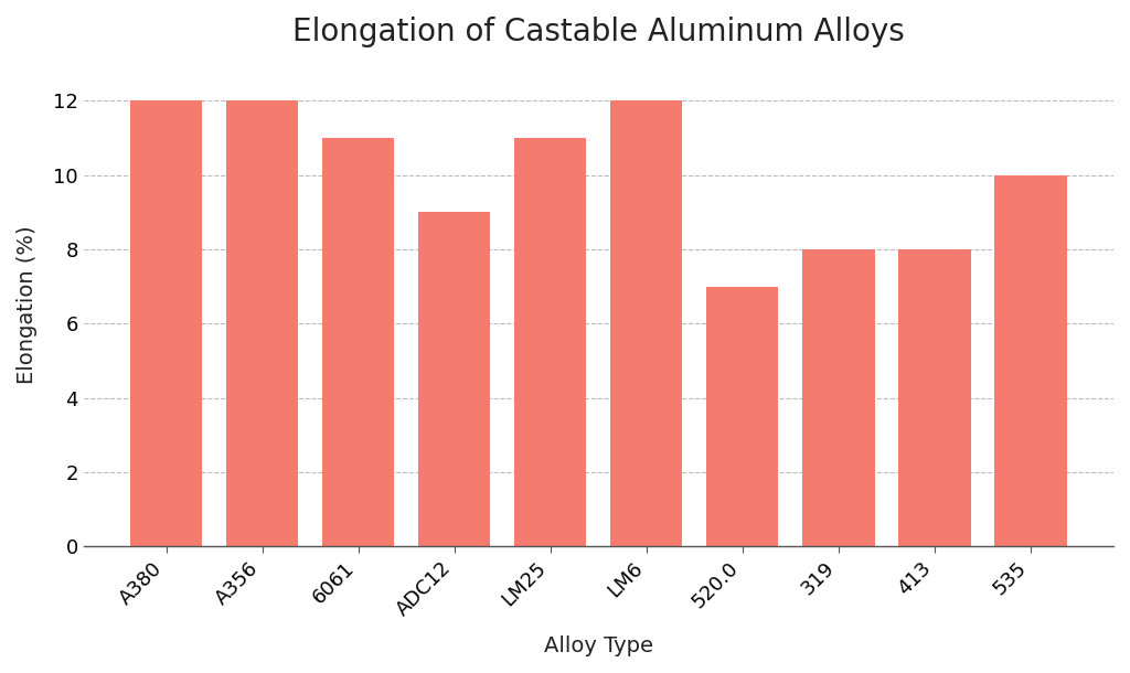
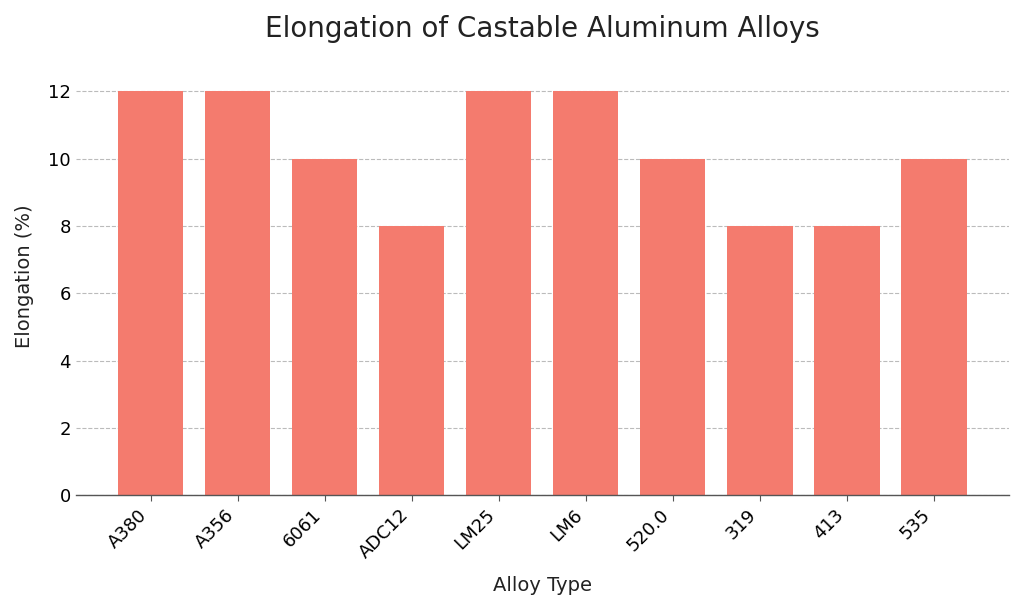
6061: 11 -> 10
ADC12: 9 -> 8
LM25: 11 -> 12
520.0: 7 -> 10
